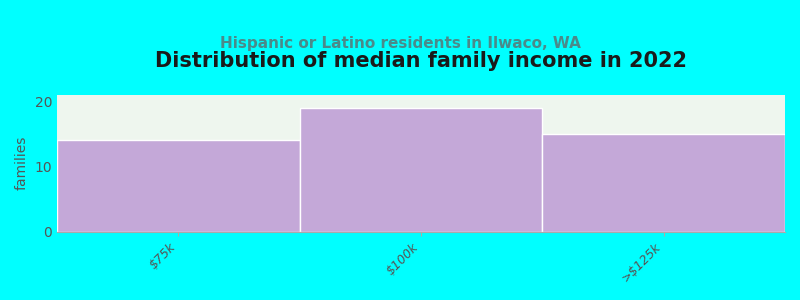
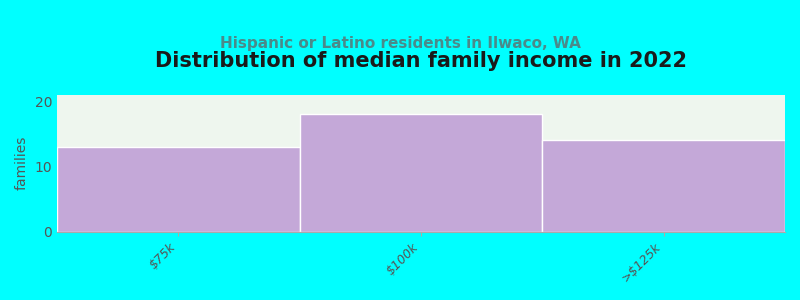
$75k: 14 -> 13
$100k: 19 -> 18
>$125k: 15 -> 14
